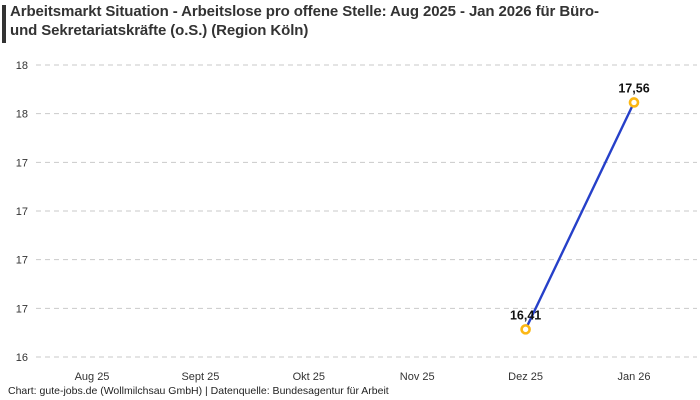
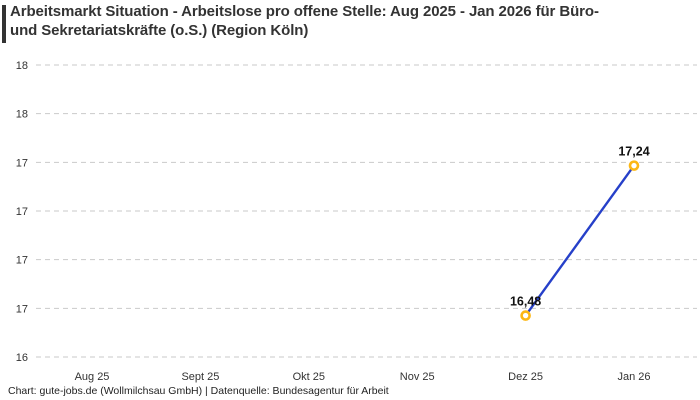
Dez 25: 16,41 -> 16,48
Jan 26: 17,56 -> 17,24
